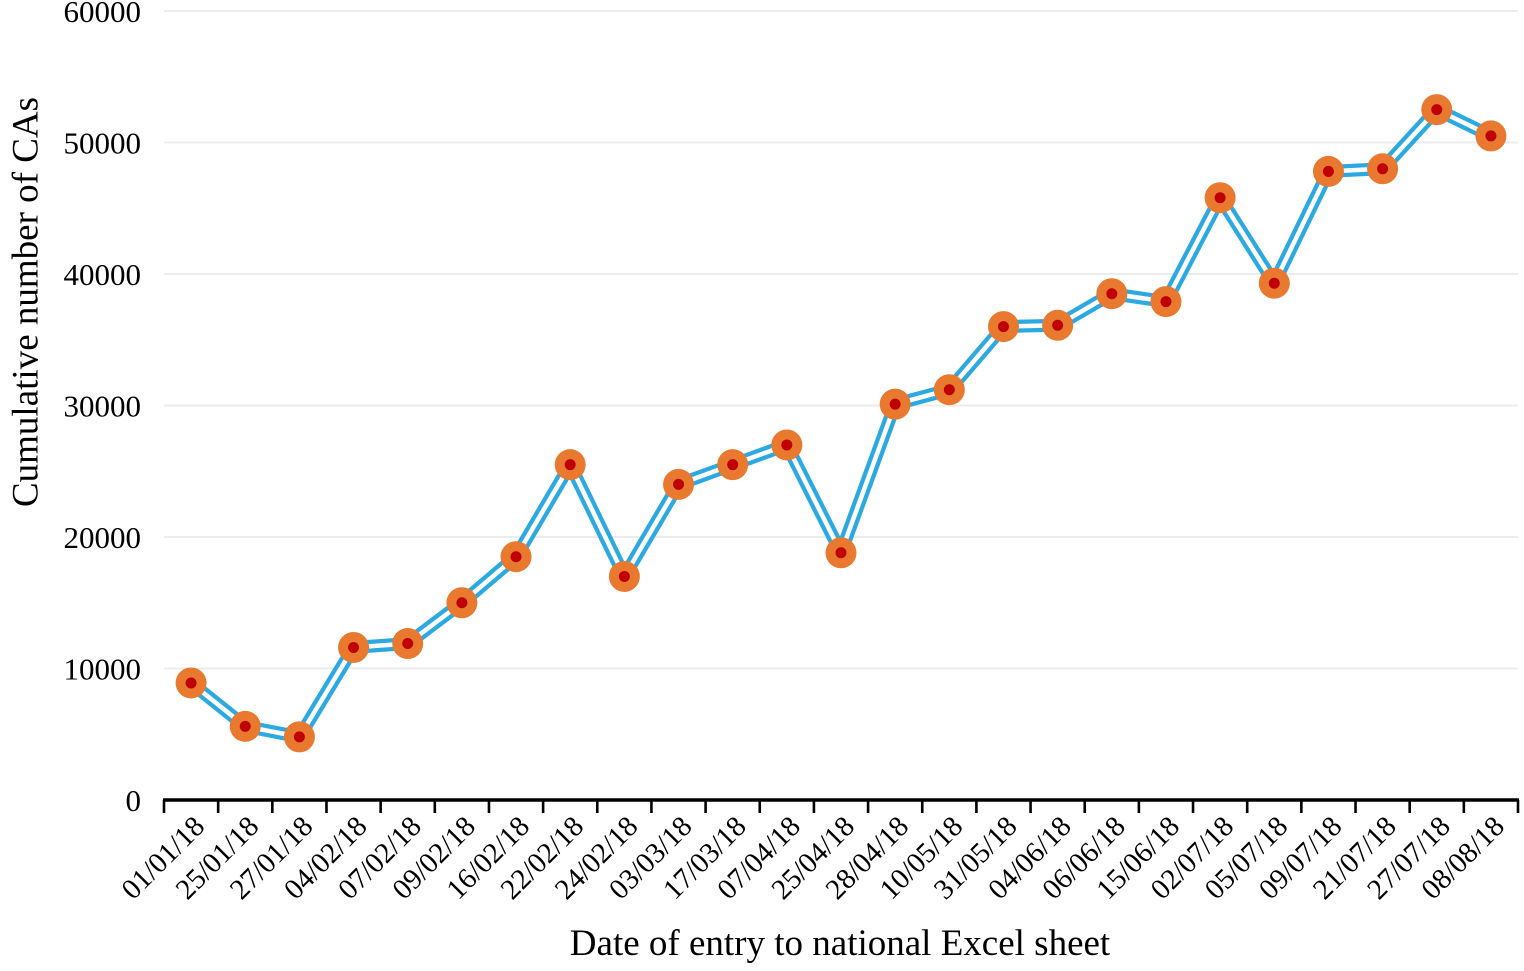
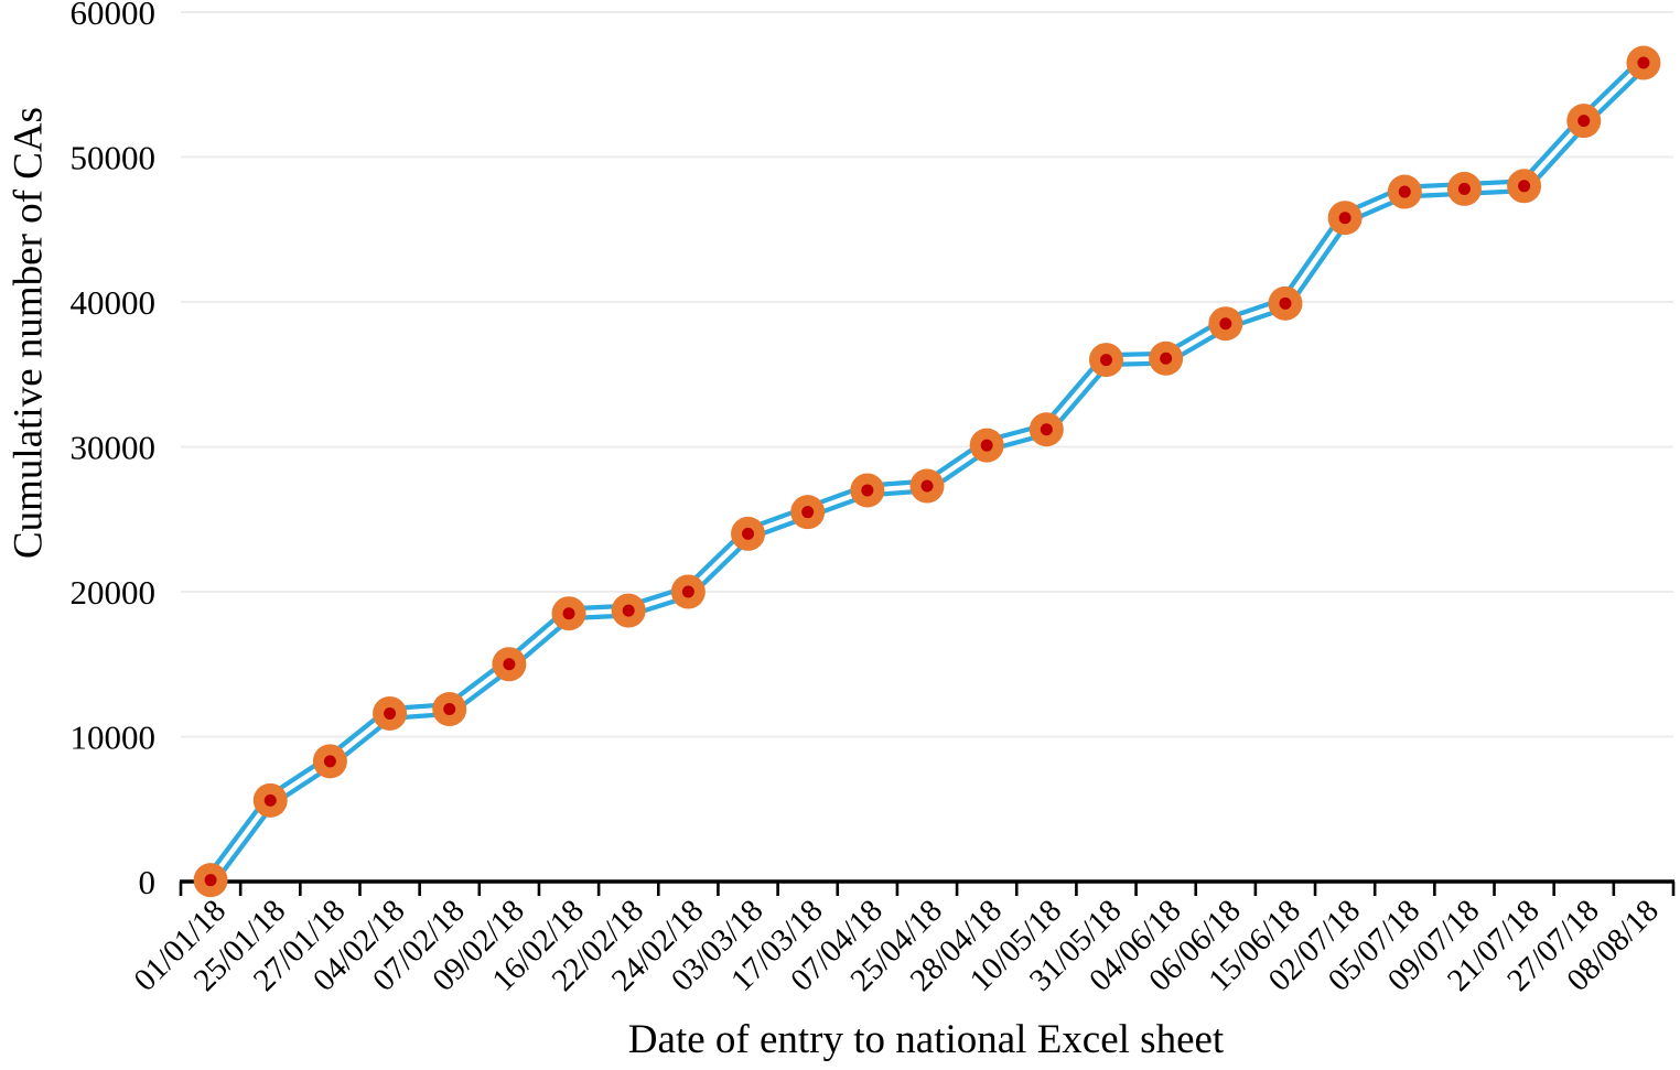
01/01/18: 8900 -> 100
27/01/18: 4800 -> 8300
22/02/18: 25500 -> 18700
24/02/18: 17000 -> 20000
25/04/18: 18800 -> 27300
15/06/18: 37900 -> 39900
05/07/18: 39300 -> 47600
08/08/18: 50500 -> 56500
